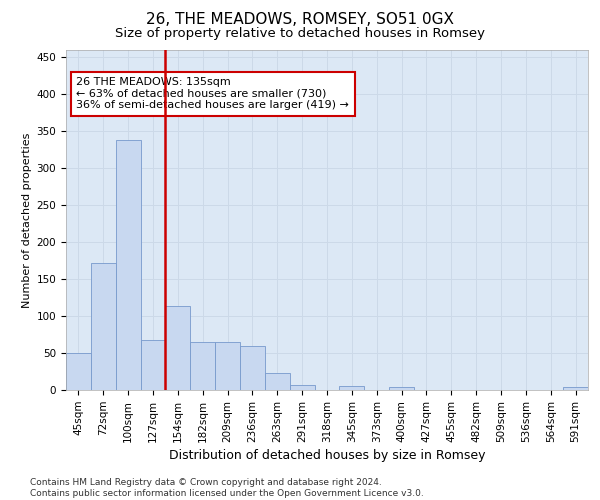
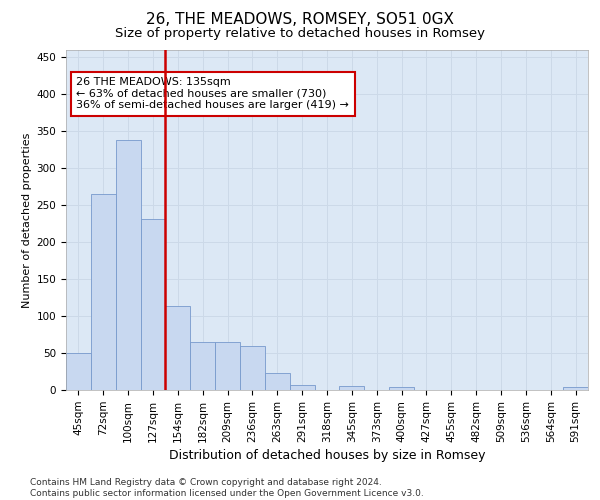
72sqm: 172 -> 265
127sqm: 68 -> 232
